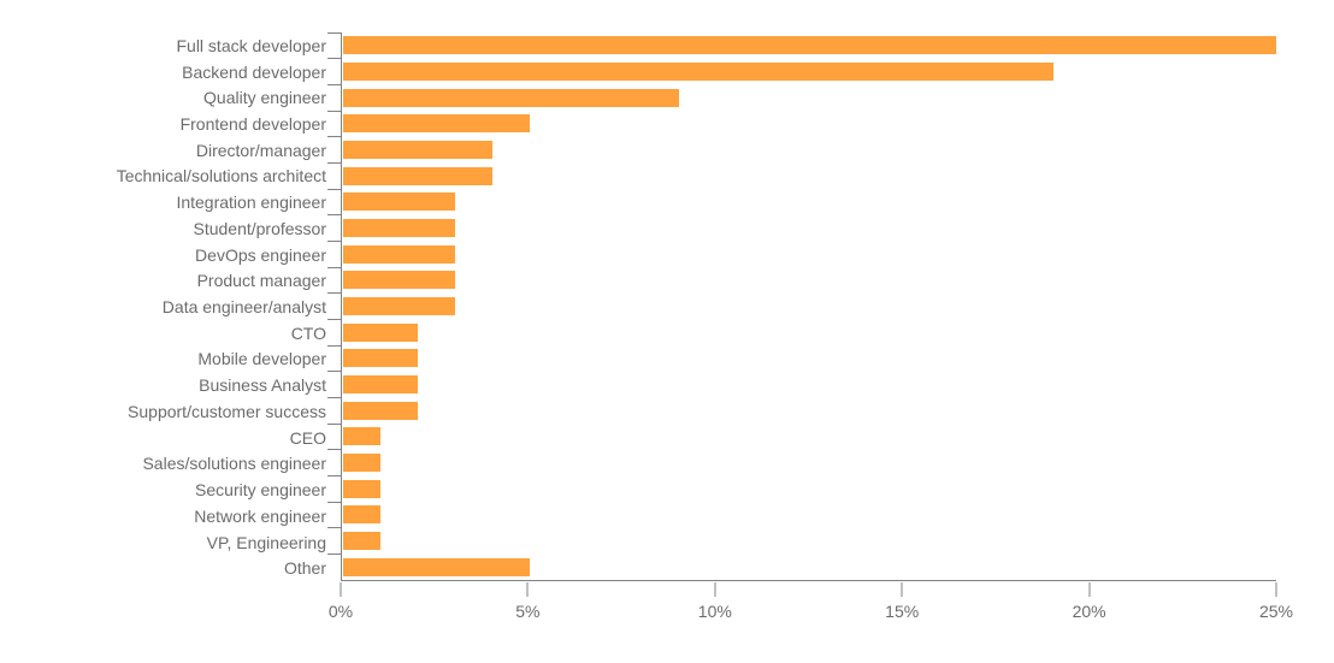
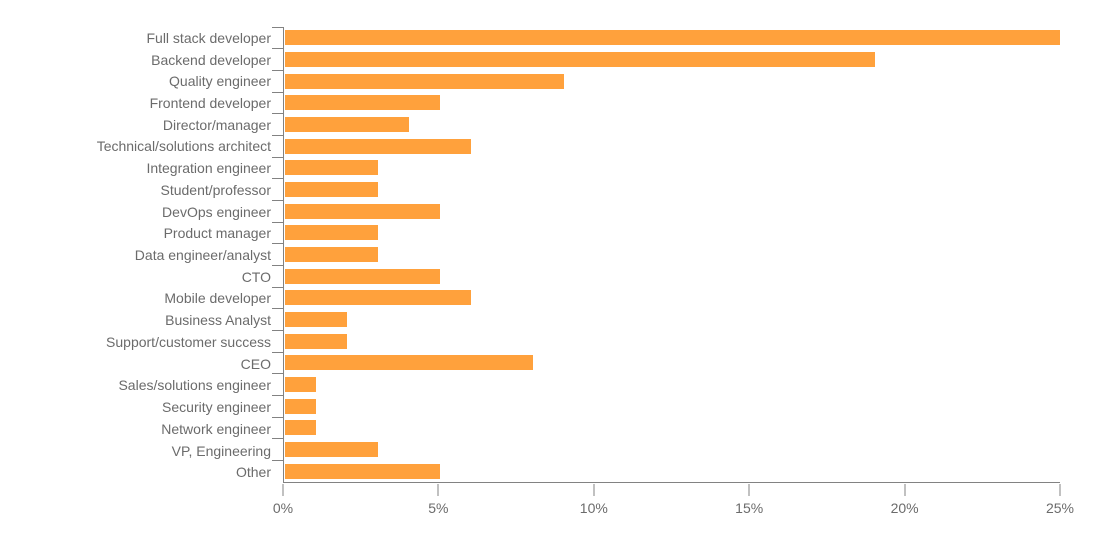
Technical/solutions architect: 4% -> 6%
DevOps engineer: 3% -> 5%
CTO: 2% -> 5%
Mobile developer: 2% -> 6%
CEO: 1% -> 8%
VP, Engineering: 1% -> 3%
